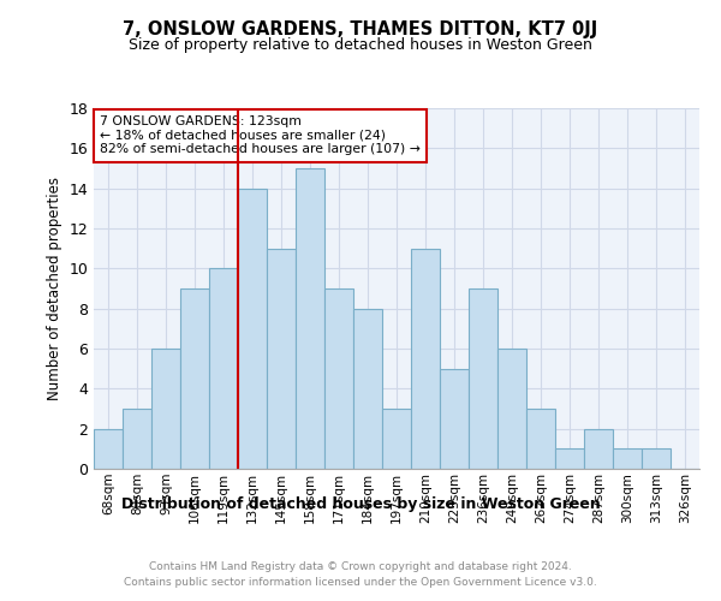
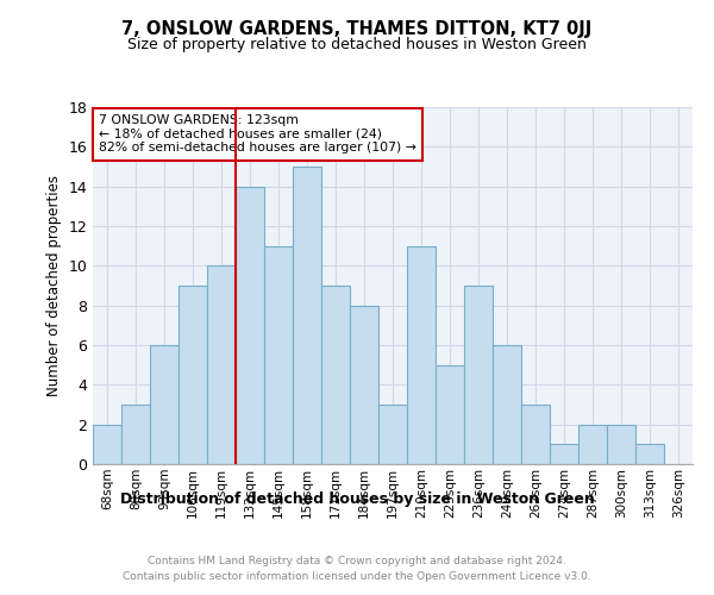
300sqm: 1 -> 2
